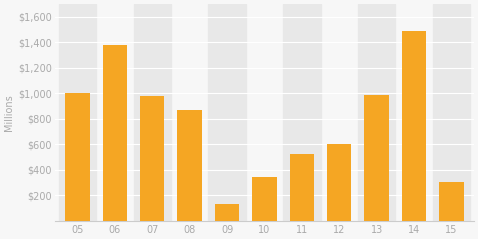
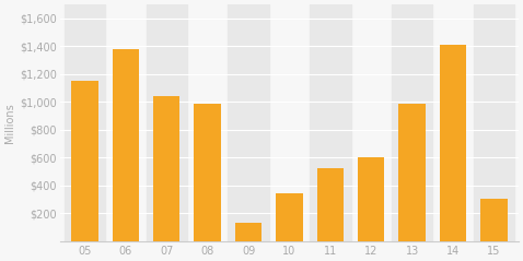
05: $1,000 -> $1,150
07: $980 -> $1,040
08: $870 -> $990
14: $1,490 -> $1,410
